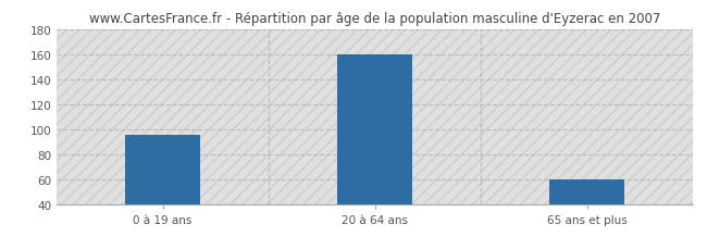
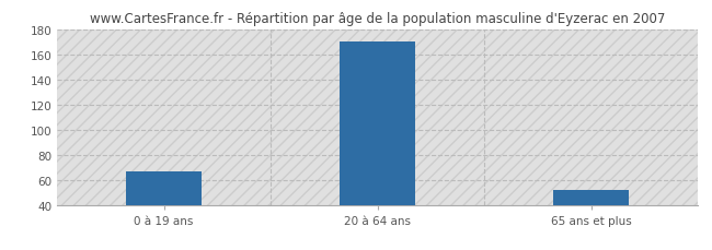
0 à 19 ans: 95 -> 67
20 à 64 ans: 160 -> 170
65 ans et plus: 60 -> 52
